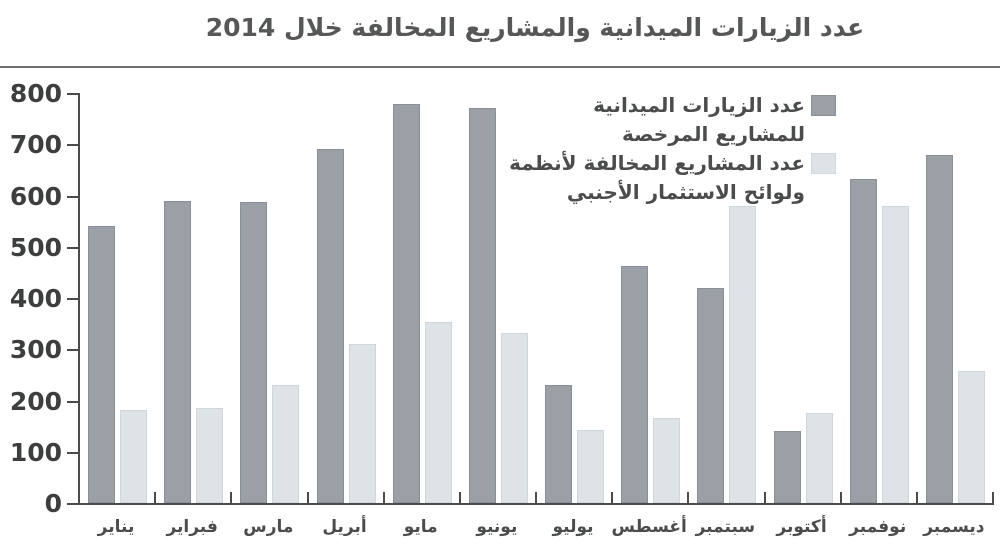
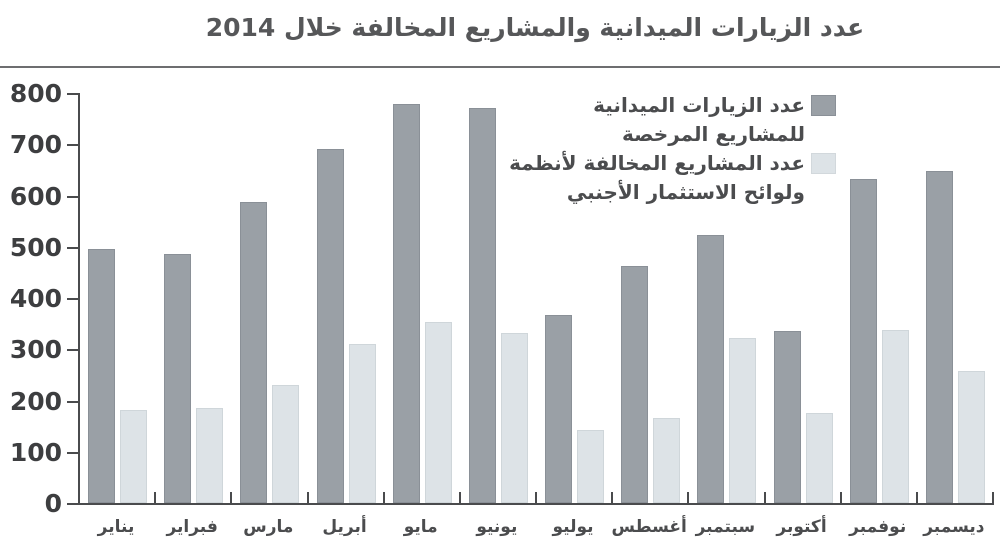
عدد الزيارات الميدانية للمشاريع المرخصة/يناير: 540 -> 500
عدد الزيارات الميدانية للمشاريع المرخصة/فبراير: 590 -> 490
عدد الزيارات الميدانية للمشاريع المرخصة/يوليو: 230 -> 370
عدد الزيارات الميدانية للمشاريع المرخصة/سبتمبر: 420 -> 520
عدد المشاريع المخالفة لأنظمة ولوائح الاستثمار الأجنبي/سبتمبر: 580 -> 320
عدد الزيارات الميدانية للمشاريع المرخصة/أكتوبر: 140 -> 340
عدد المشاريع المخالفة لأنظمة ولوائح الاستثمار الأجنبي/نوفمبر: 580 -> 340
عدد الزيارات الميدانية للمشاريع المرخصة/ديسمبر: 680 -> 650
